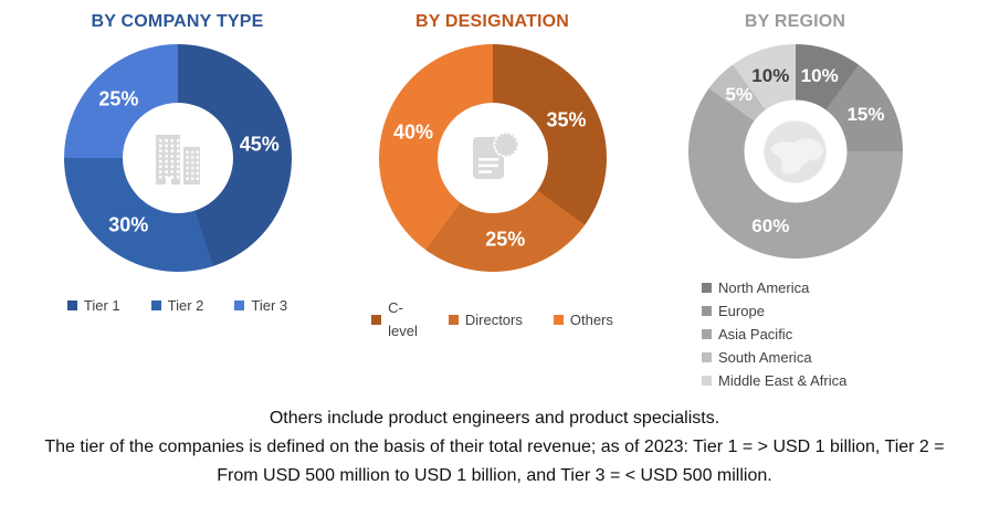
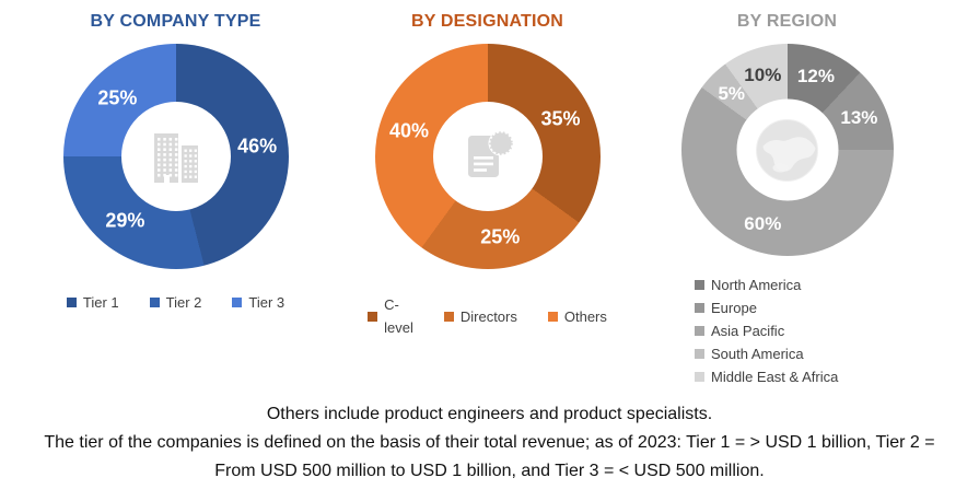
BY COMPANY TYPE/Tier 1: 45% -> 46%
BY COMPANY TYPE/Tier 2: 30% -> 29%
BY REGION/North America: 10% -> 12%
BY REGION/Europe: 15% -> 13%
